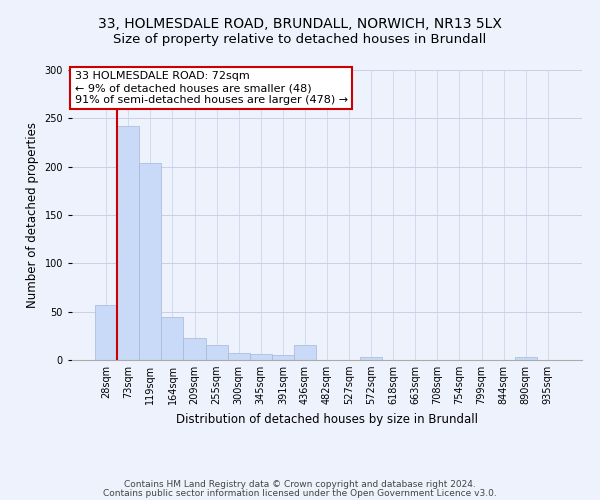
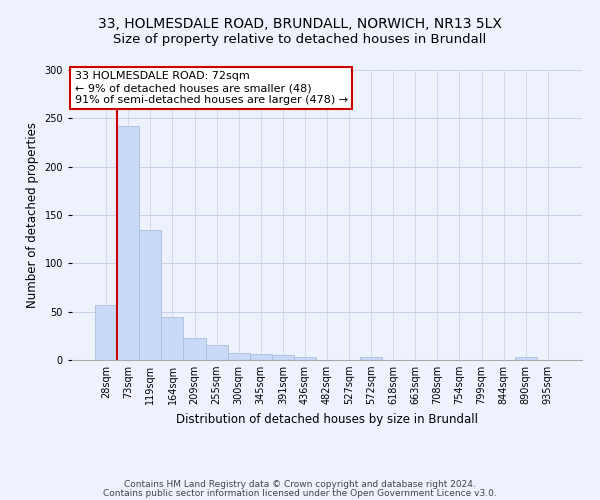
119sqm: 204 -> 134
436sqm: 16 -> 3
